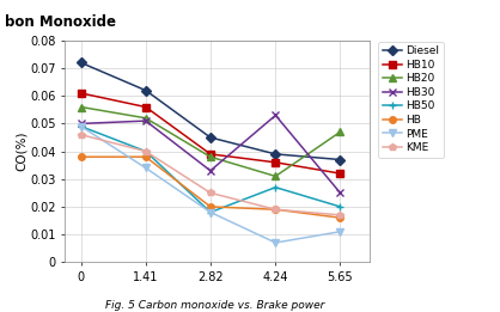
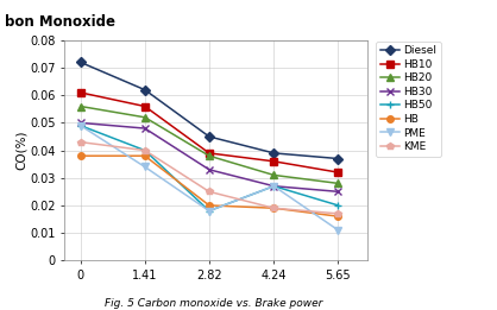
KME/0: 0.046 -> 0.043
HB30/1.41: 0.051 -> 0.048
HB30/4.24: 0.053 -> 0.027
PME/4.24: 0.007 -> 0.027
HB20/5.65: 0.047 -> 0.028
